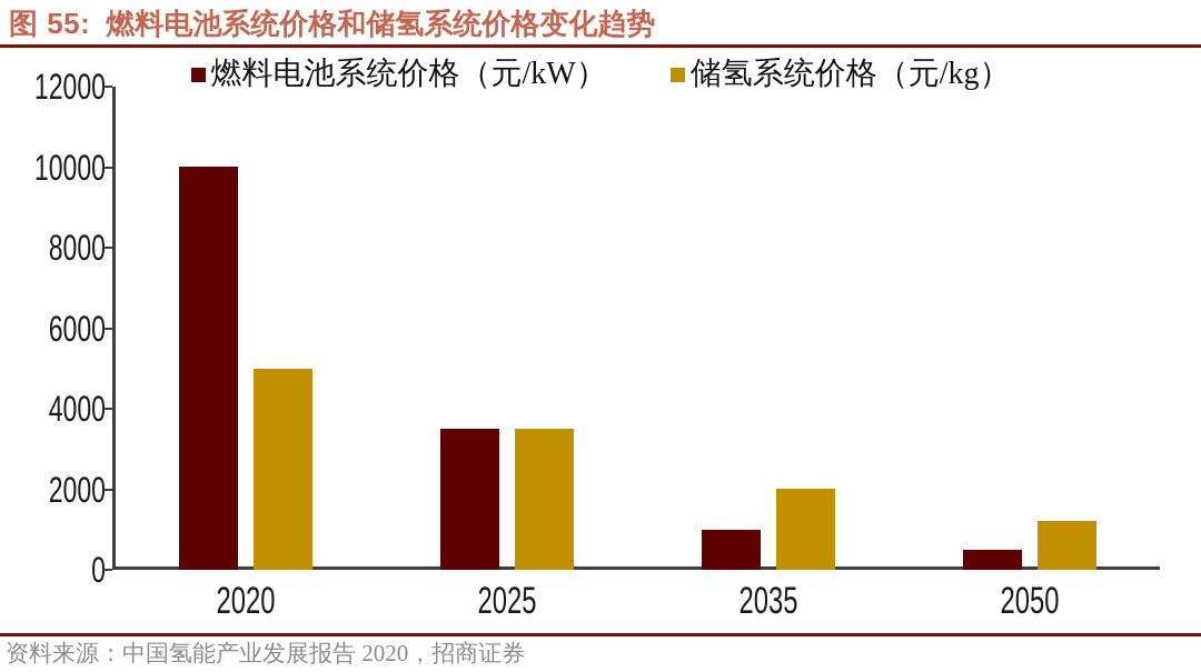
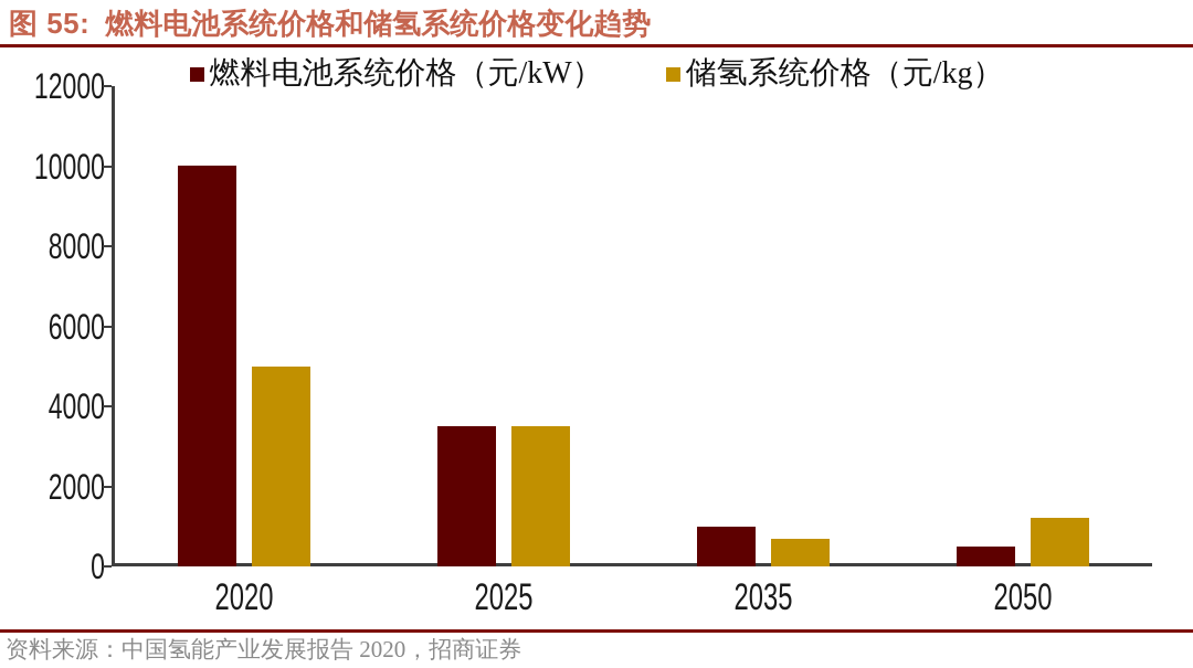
储氢系统价格（元/kg）/2035: 2000 -> 700
